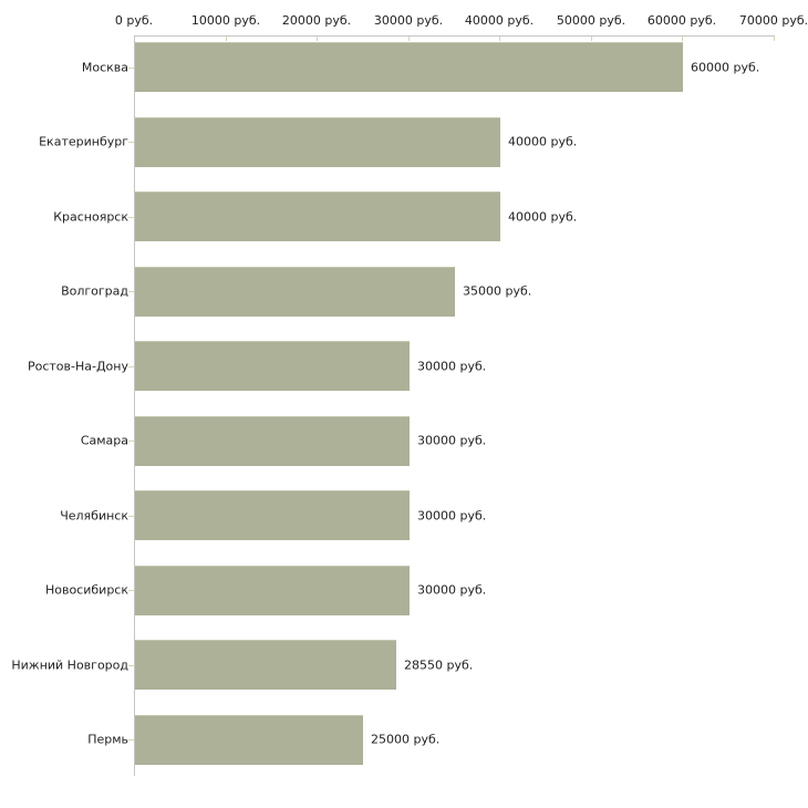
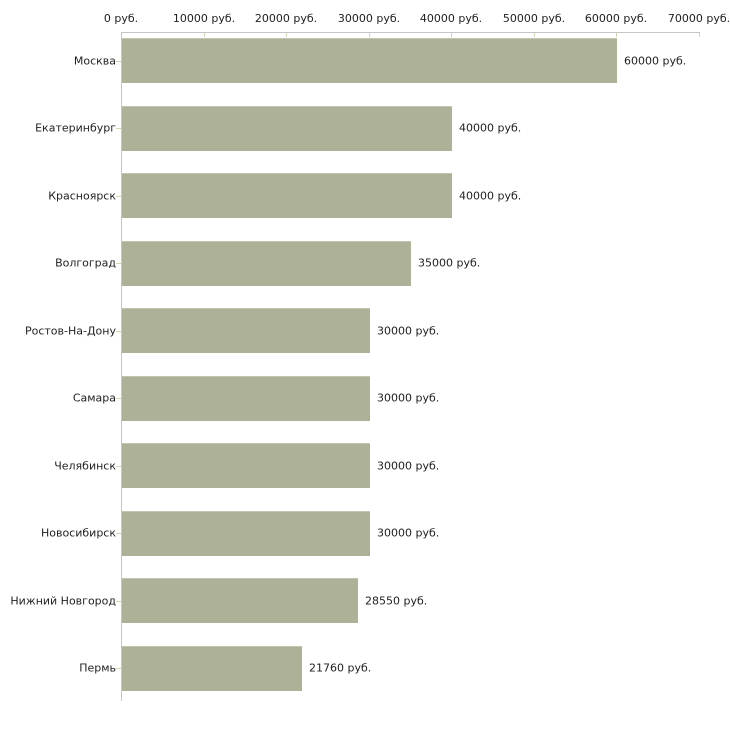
Пермь: 25000 -> 21760
